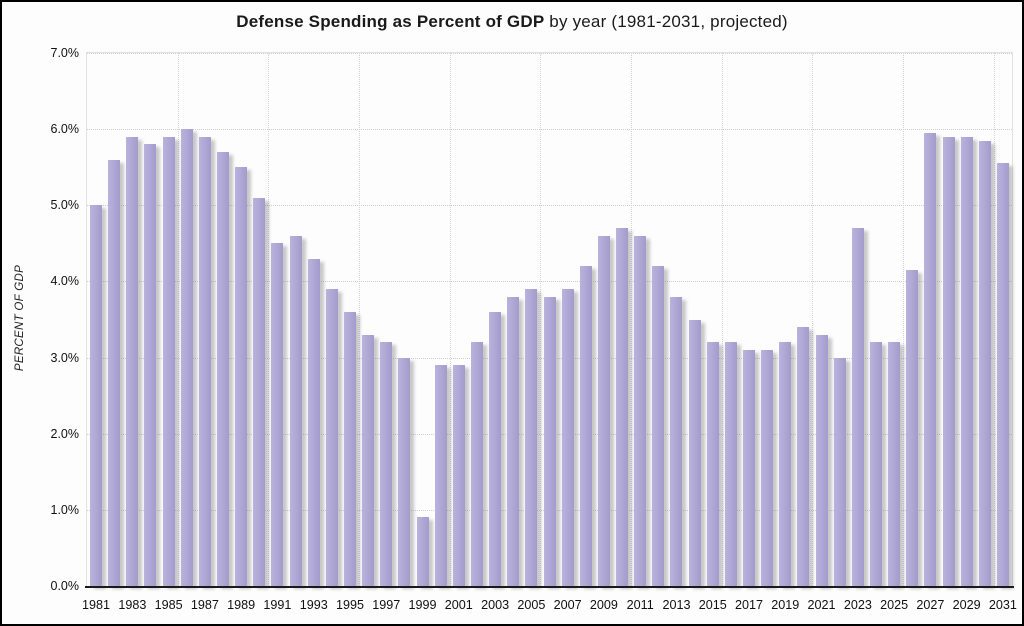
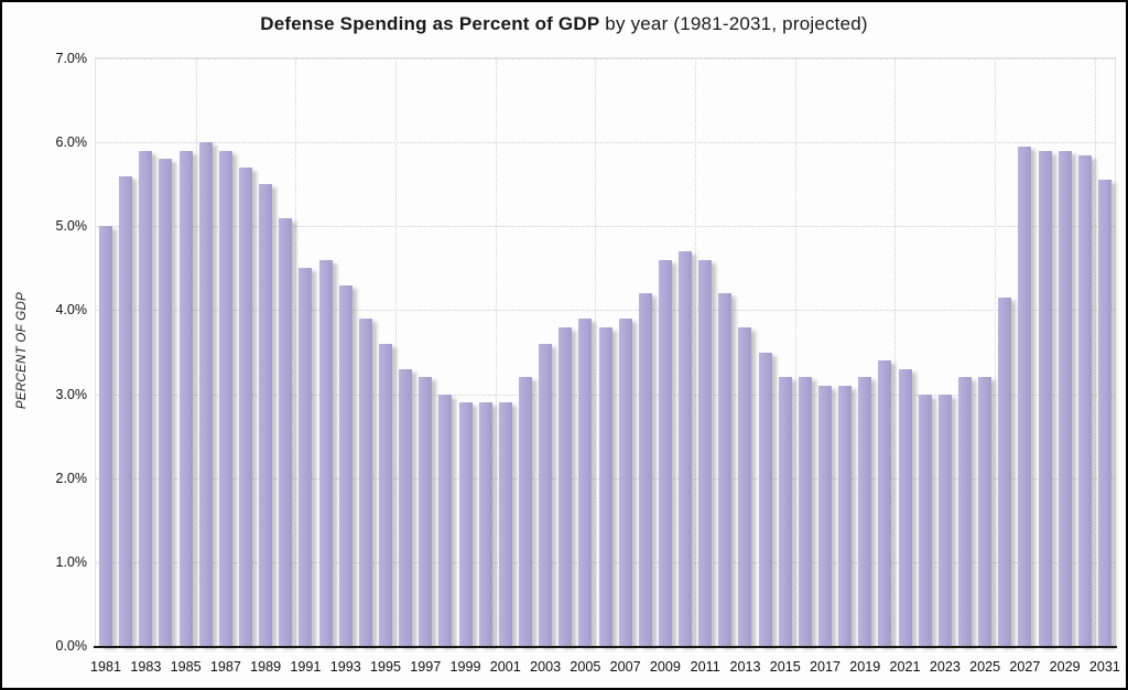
1999: 0.9% -> 2.9%
2023: 4.7% -> 3.0%
